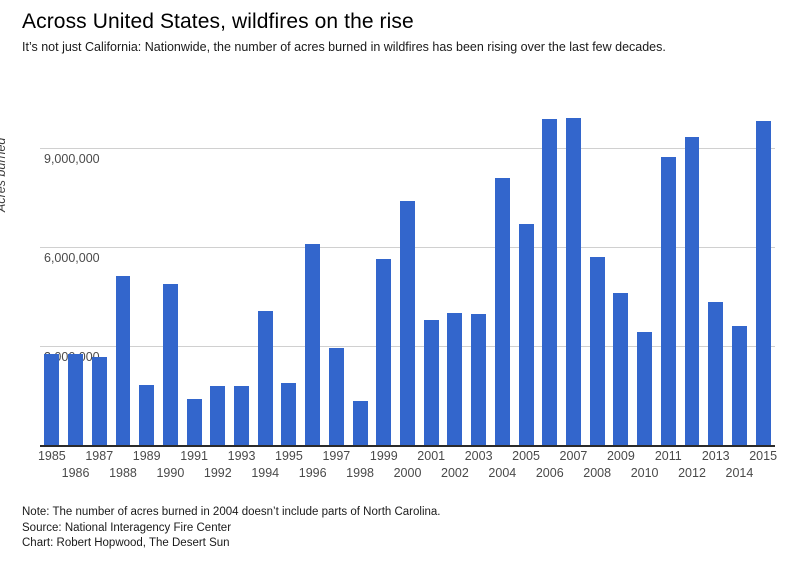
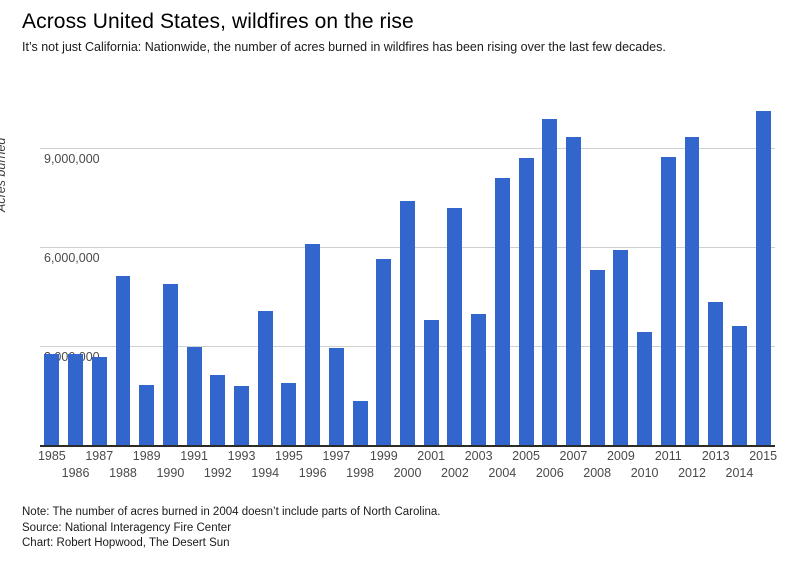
1991: 1400000 -> 3000000
1992: 1800000 -> 2100000
2002: 4000000 -> 7200000
2005: 6700000 -> 8700000
2007: 9900000 -> 9300000
2008: 5700000 -> 5300000
2009: 4600000 -> 5900000
2015: 9800000 -> 10100000
